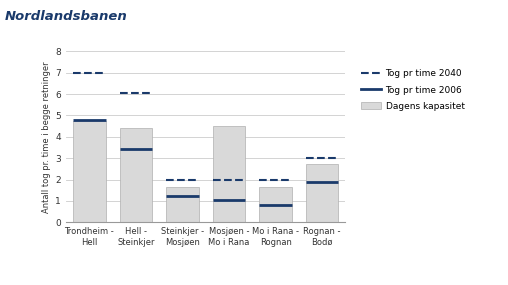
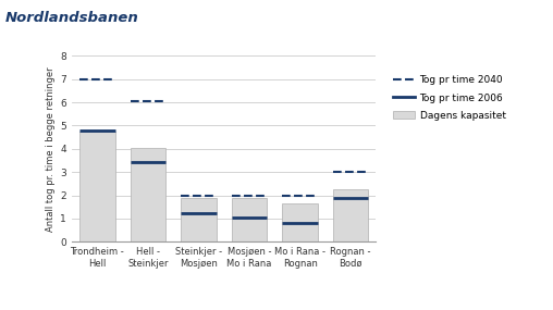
Hell - Steinkjer: 4.40 -> 4.05
Steinkjer - Mosjøen: 1.65 -> 1.90
Mosjøen - Mo i Rana: 4.50 -> 1.90
Rognan - Bodø: 2.75 -> 2.25
